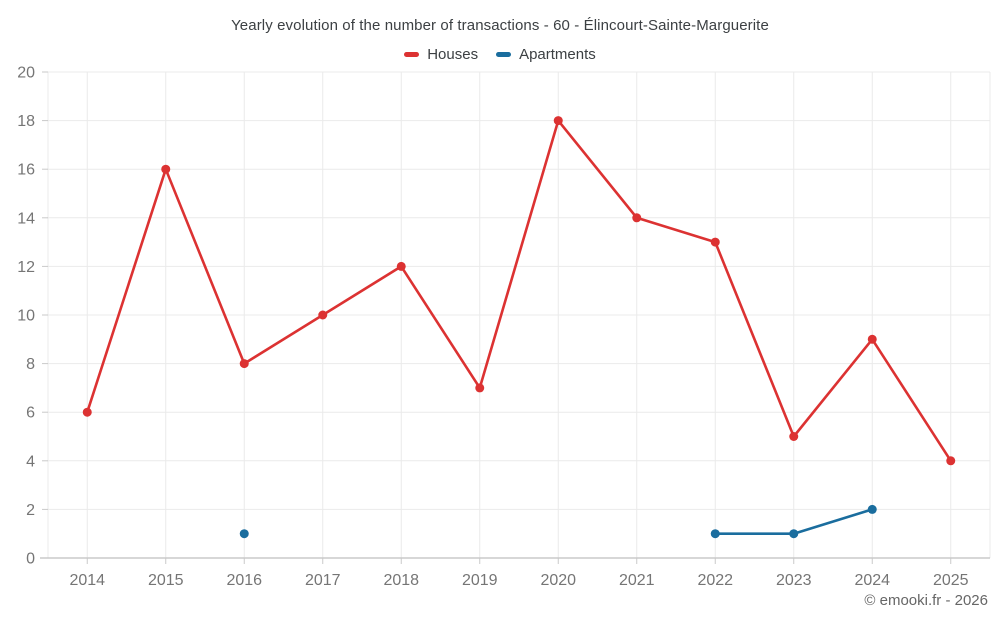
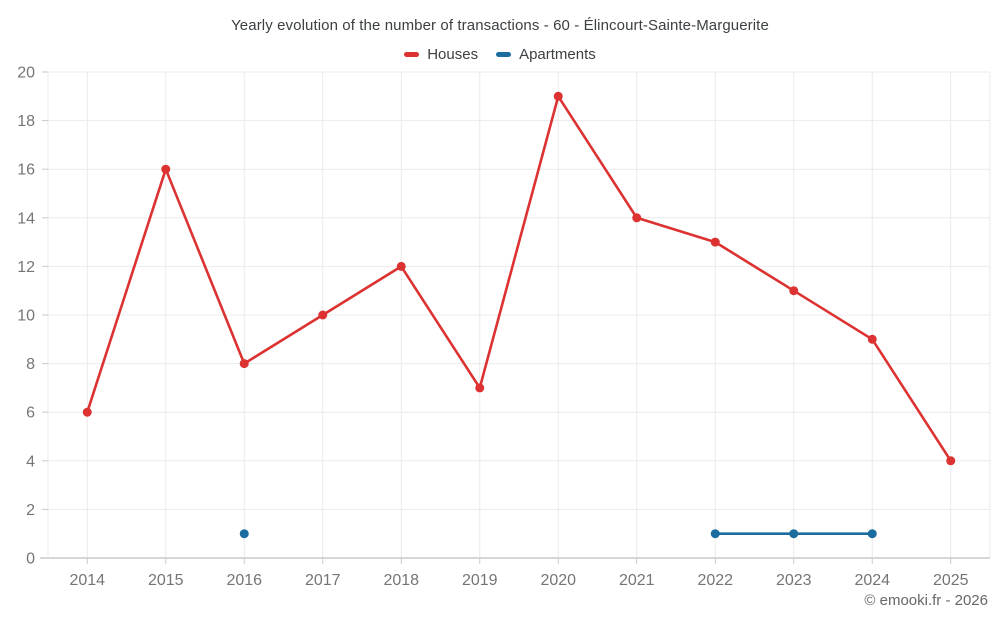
Houses/2020: 18 -> 19
Houses/2023: 5 -> 11
Apartments/2024: 2 -> 1
